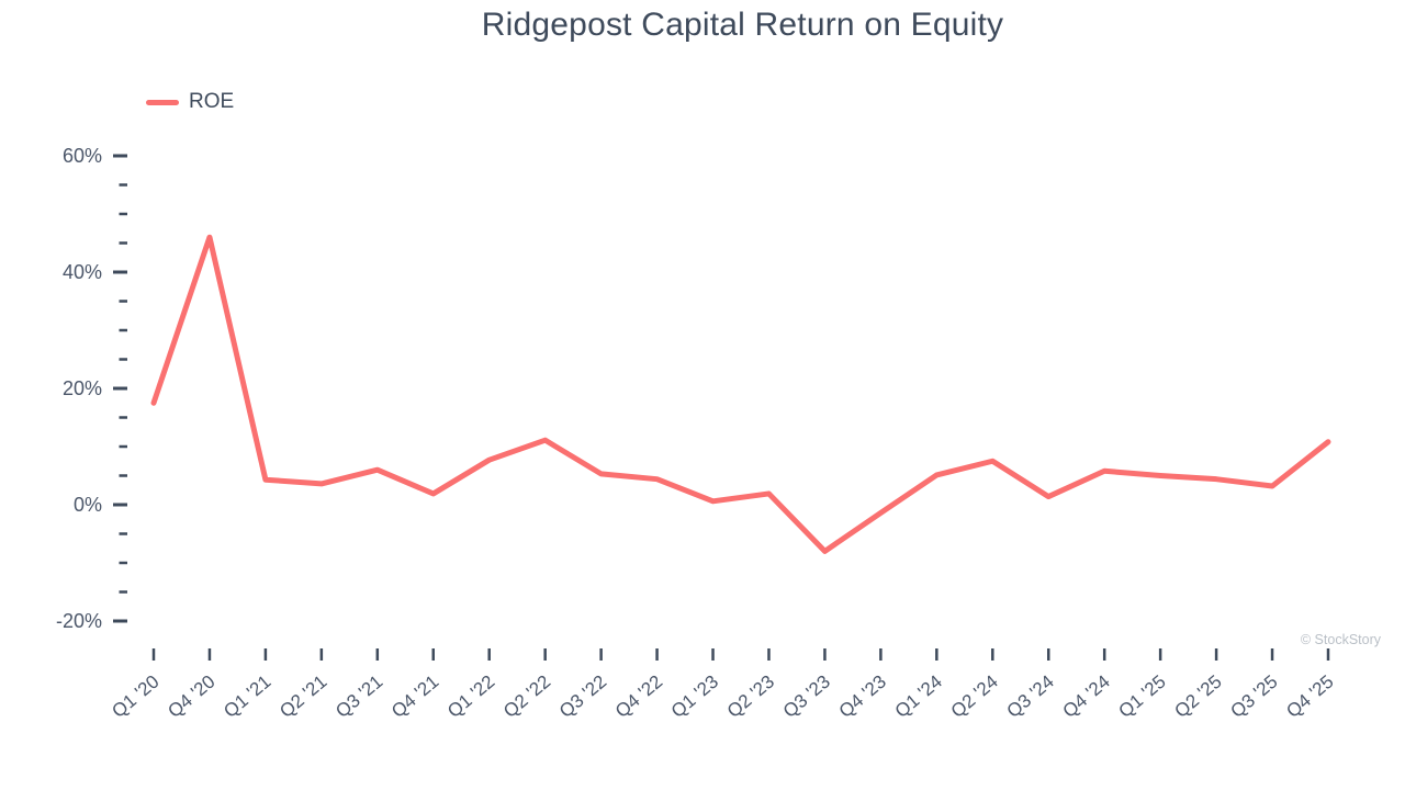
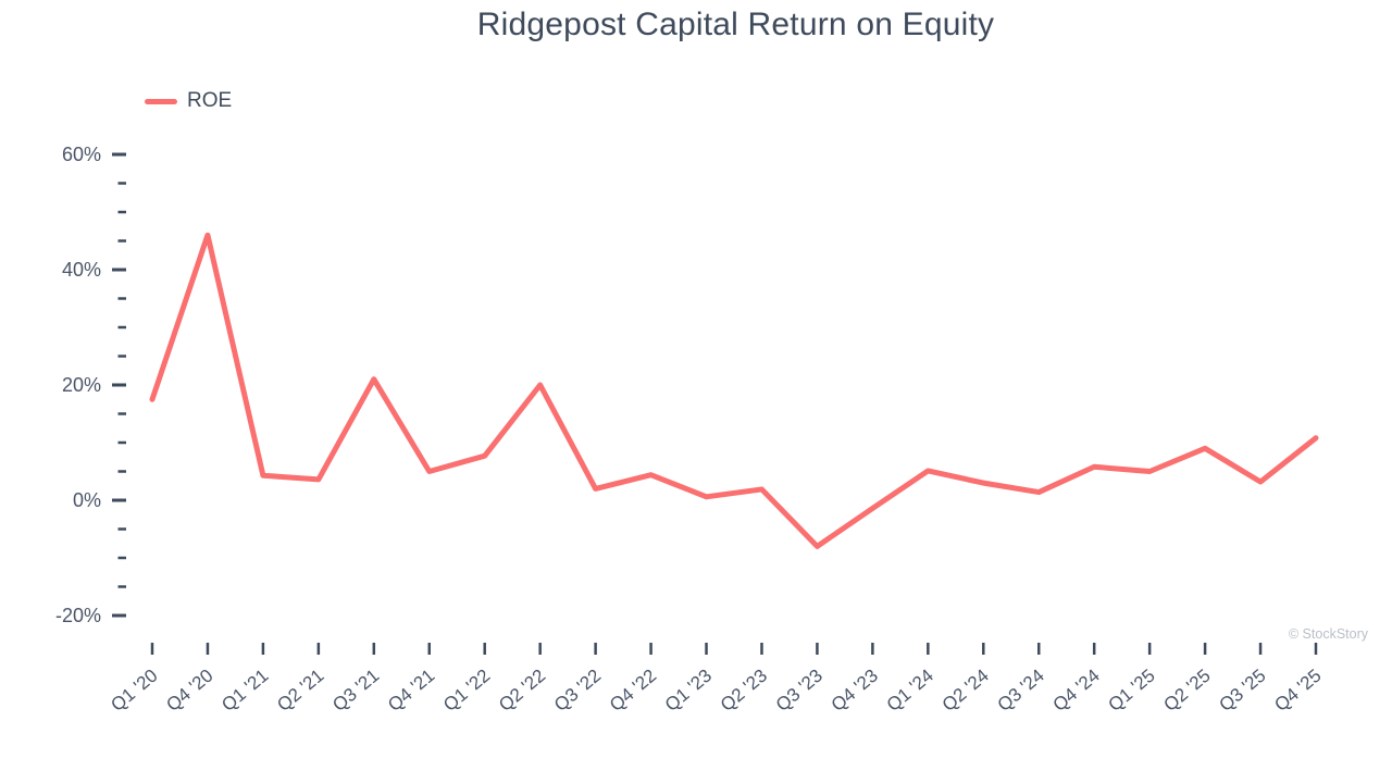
Q3 '21: 6% -> 21%
Q4 '21: 2% -> 5%
Q2 '22: 11% -> 20%
Q3 '22: 5% -> 2%
Q2 '24: 8% -> 3%
Q2 '25: 4% -> 9%
